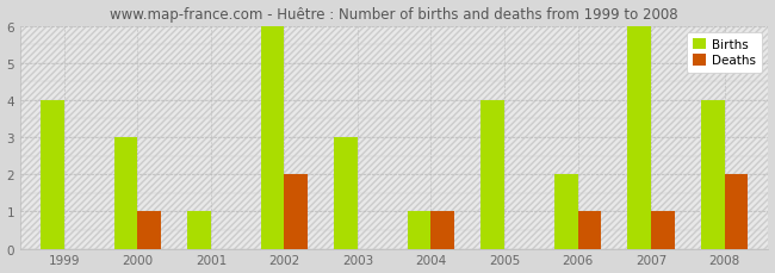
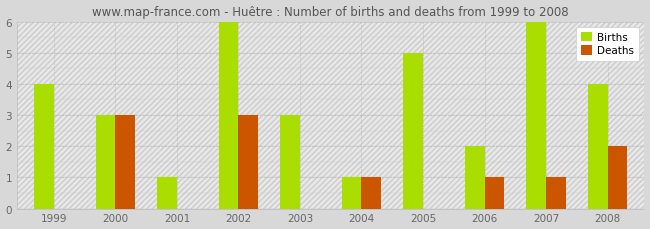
Deaths/2000: 1 -> 3
Deaths/2002: 2 -> 3
Births/2005: 4 -> 5
